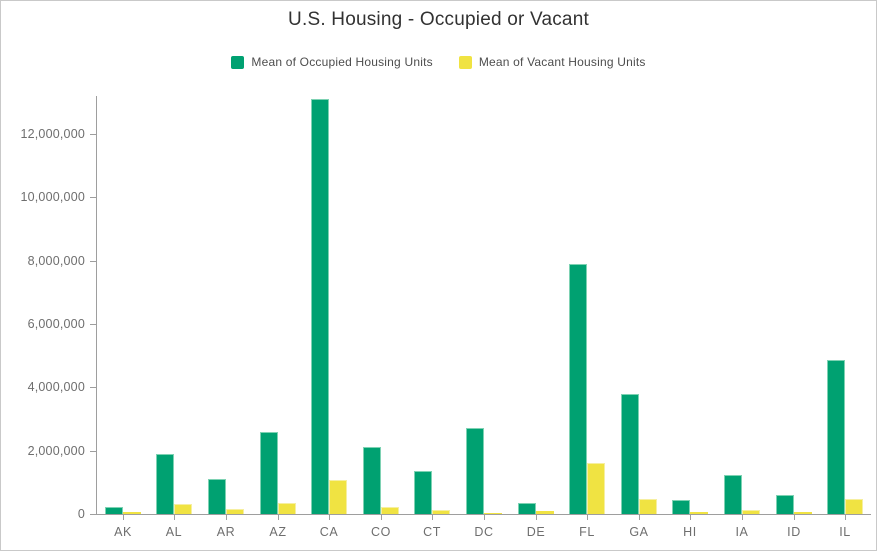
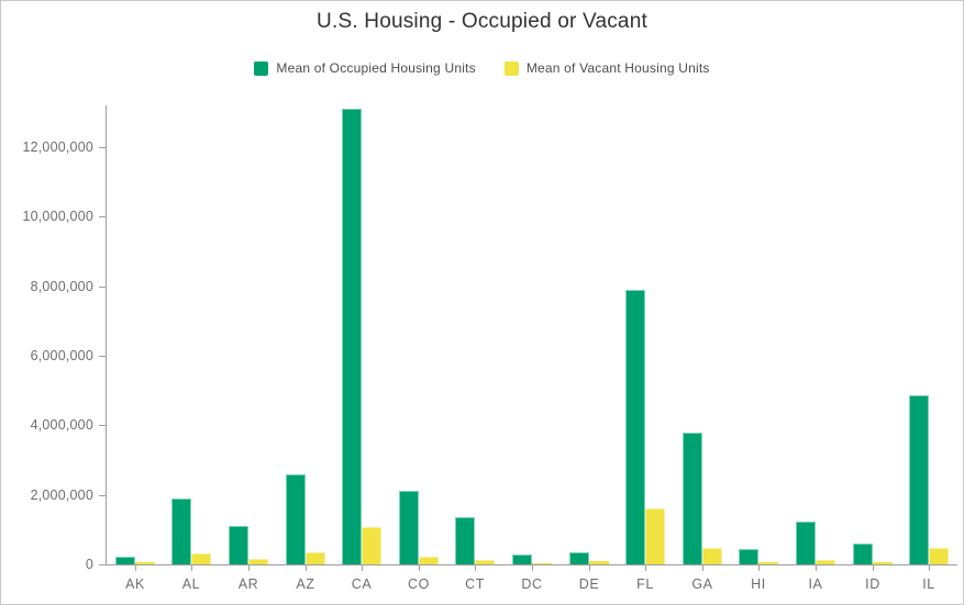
Mean of Occupied Housing Units/DC: 2700000 -> 300000
